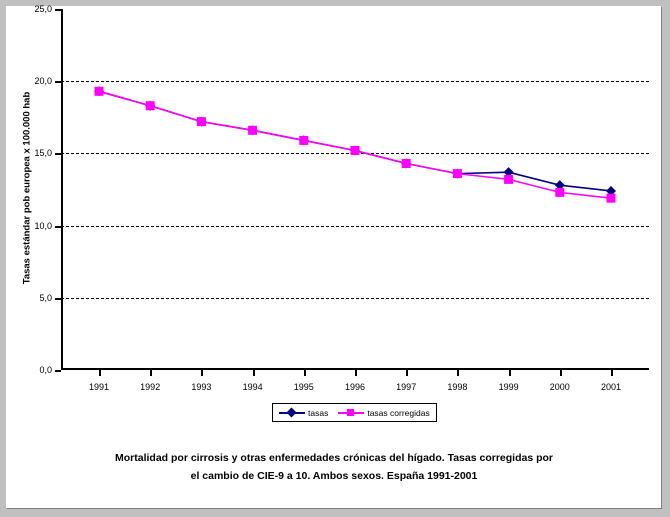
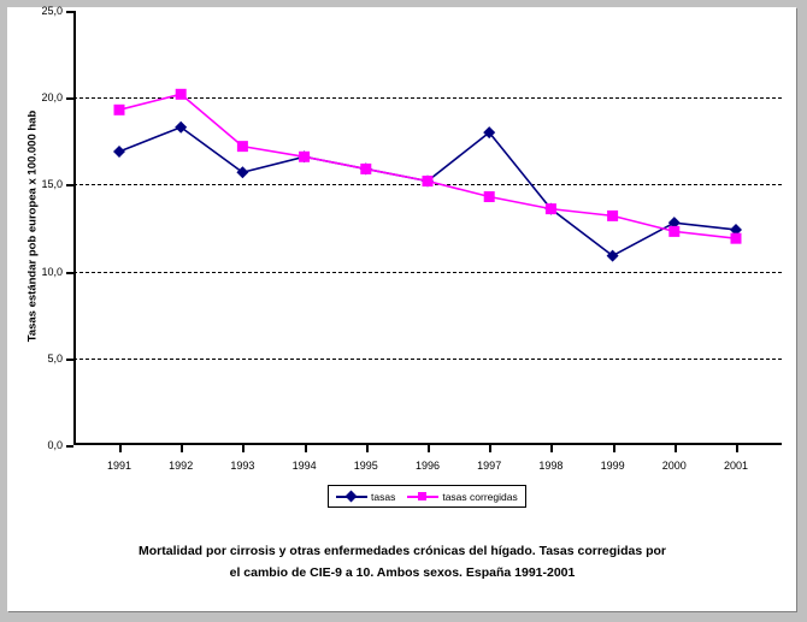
tasas/1991: 19,3 -> 16,9
tasas corregidas/1992: 18,3 -> 20,2
tasas/1993: 17,2 -> 15,7
tasas/1997: 14,3 -> 18,0
tasas/1999: 13,7 -> 10,9
